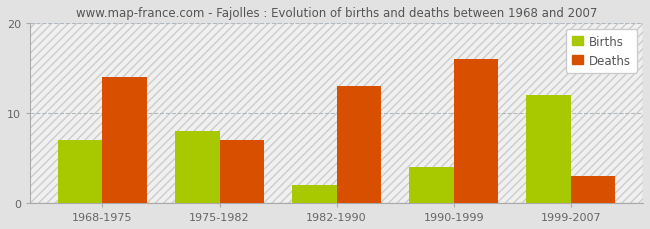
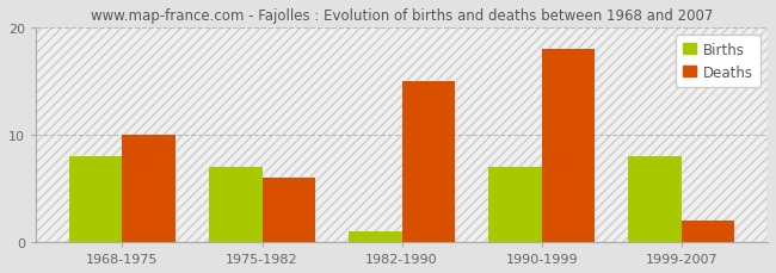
Births/1968-1975: 7 -> 8
Deaths/1968-1975: 14 -> 10
Births/1975-1982: 8 -> 7
Deaths/1975-1982: 7 -> 6
Births/1982-1990: 2 -> 1
Deaths/1982-1990: 13 -> 15
Births/1990-1999: 4 -> 7
Deaths/1990-1999: 16 -> 18
Births/1999-2007: 12 -> 8
Deaths/1999-2007: 3 -> 2
